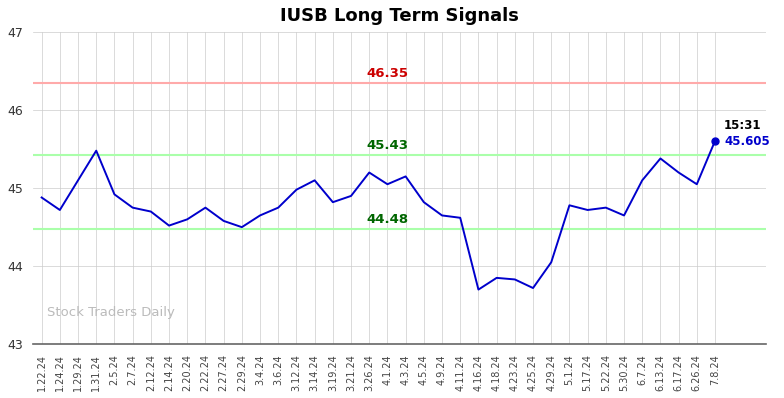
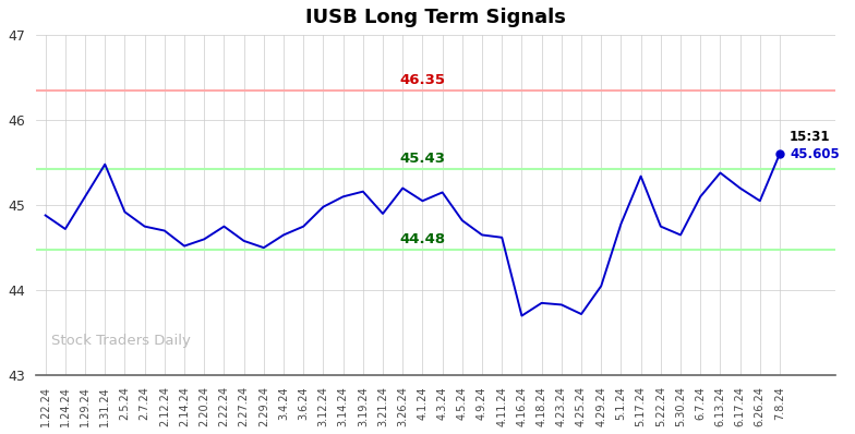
3.19.24: 44.82 -> 45.16
5.17.24: 44.72 -> 45.34
